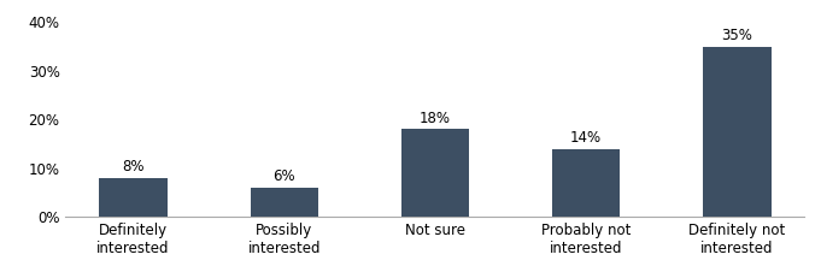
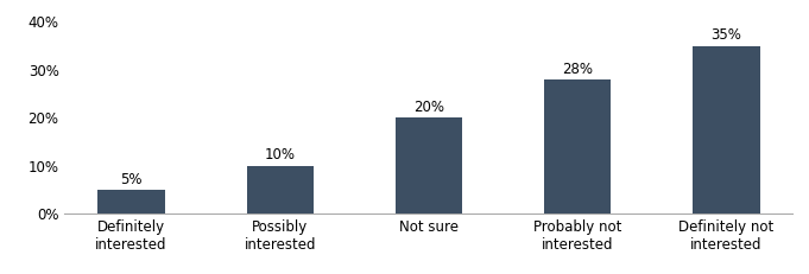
Definitely interested: 8% -> 5%
Possibly interested: 6% -> 10%
Not sure: 18% -> 20%
Probably not interested: 14% -> 28%
